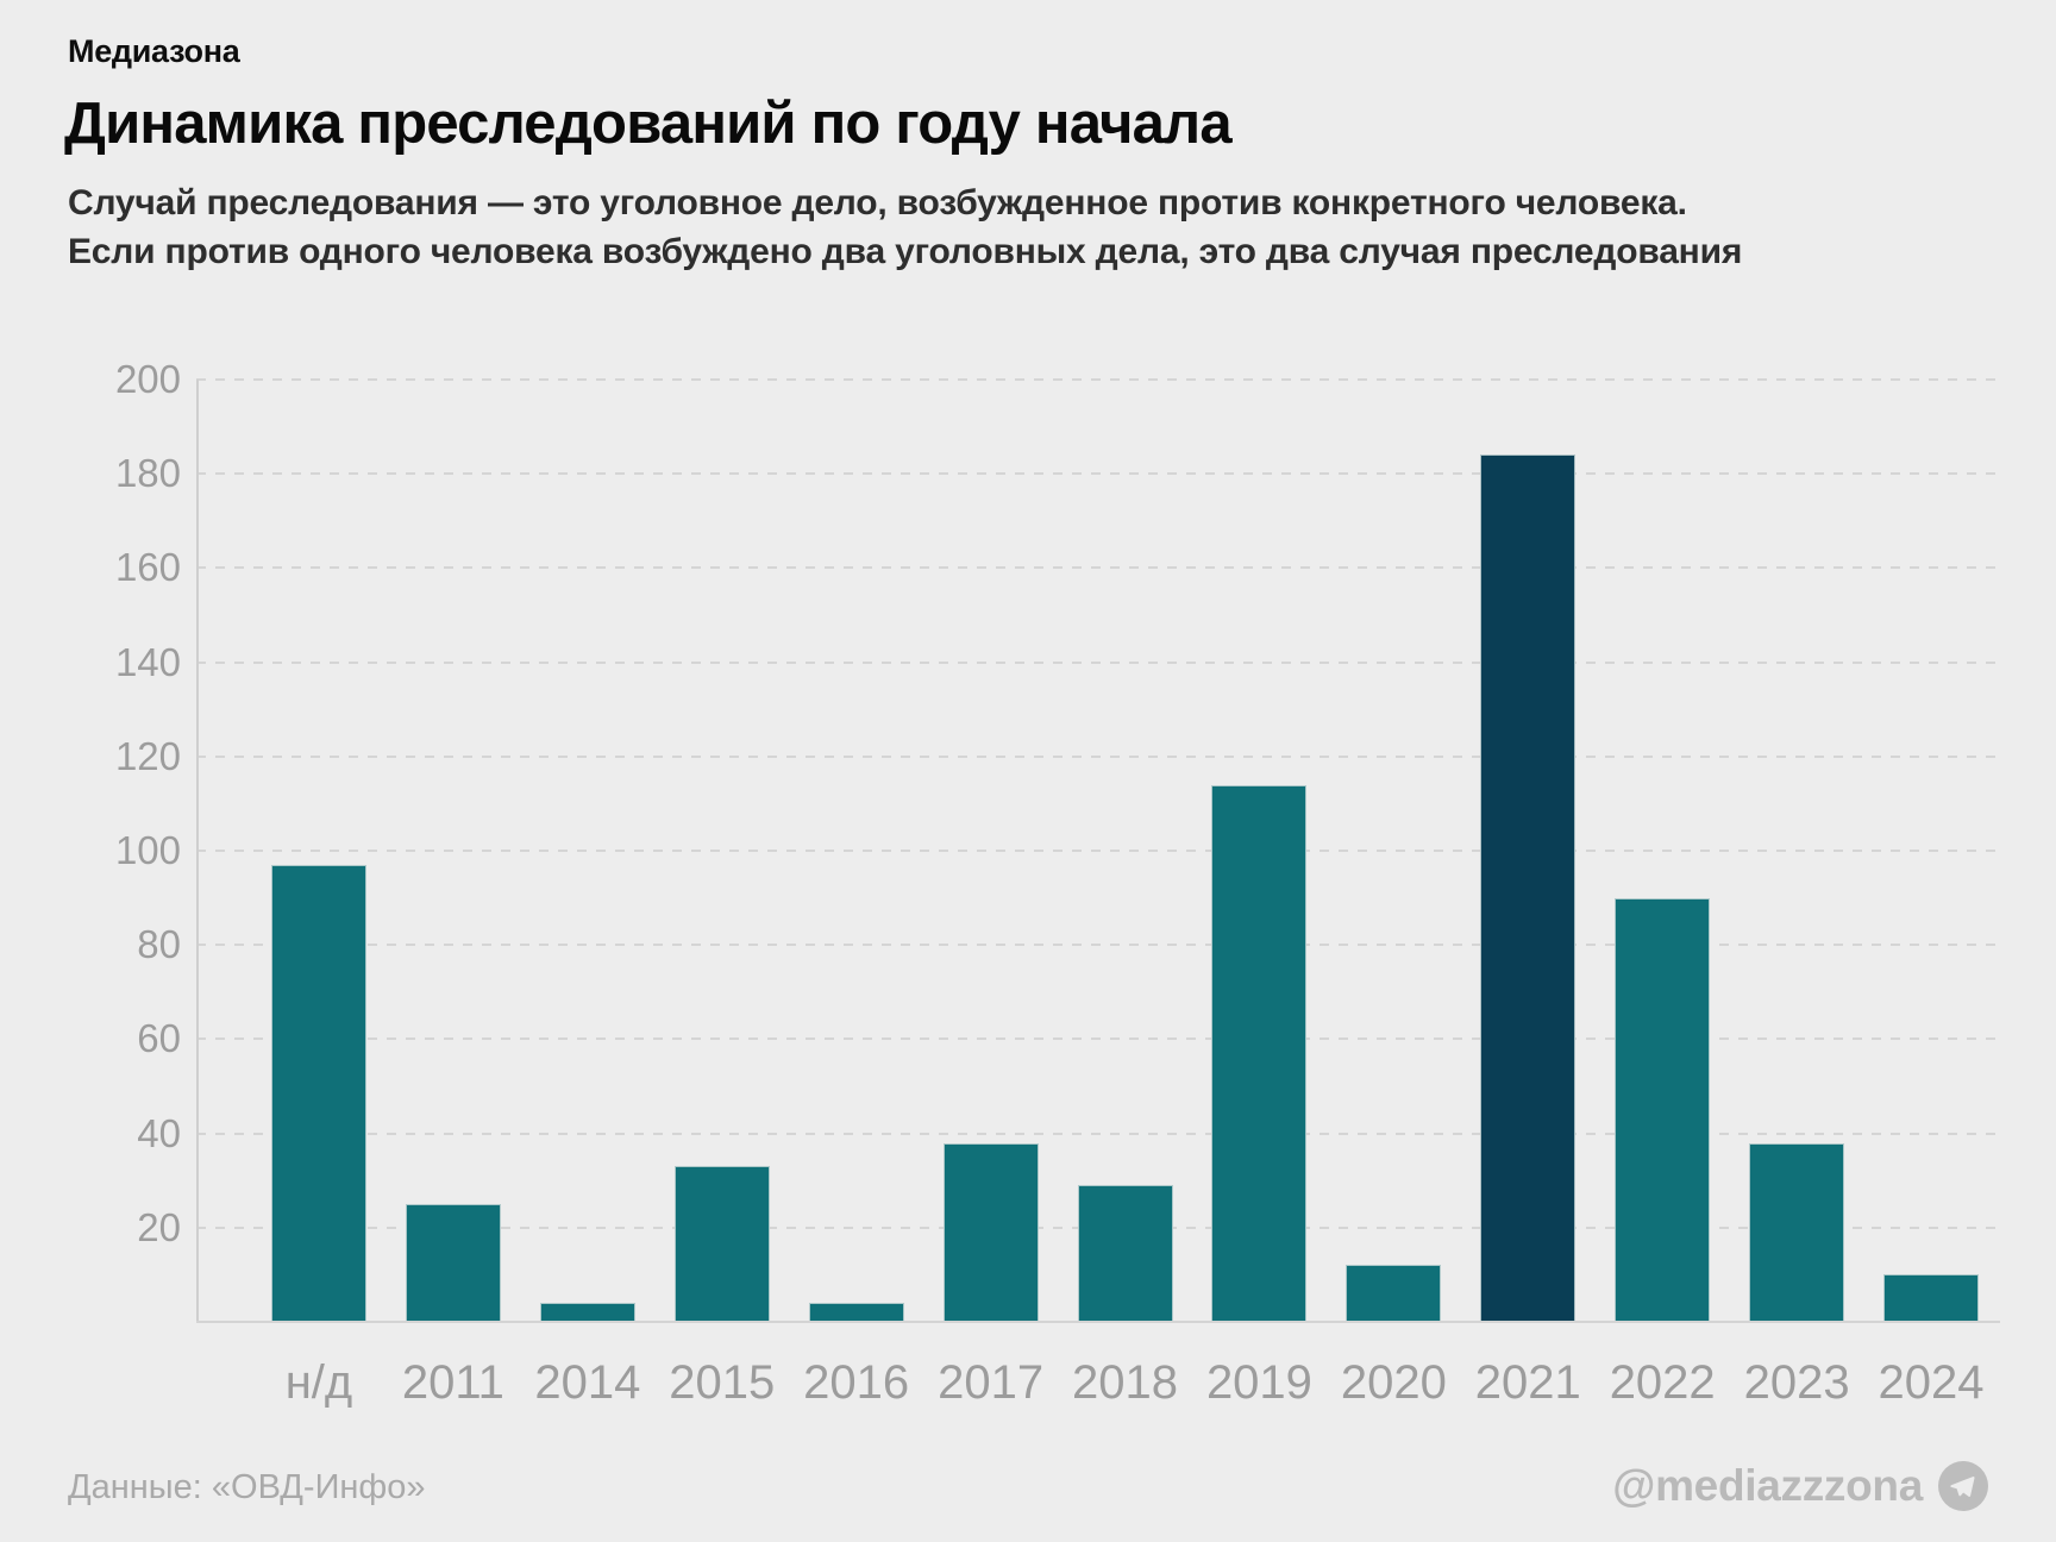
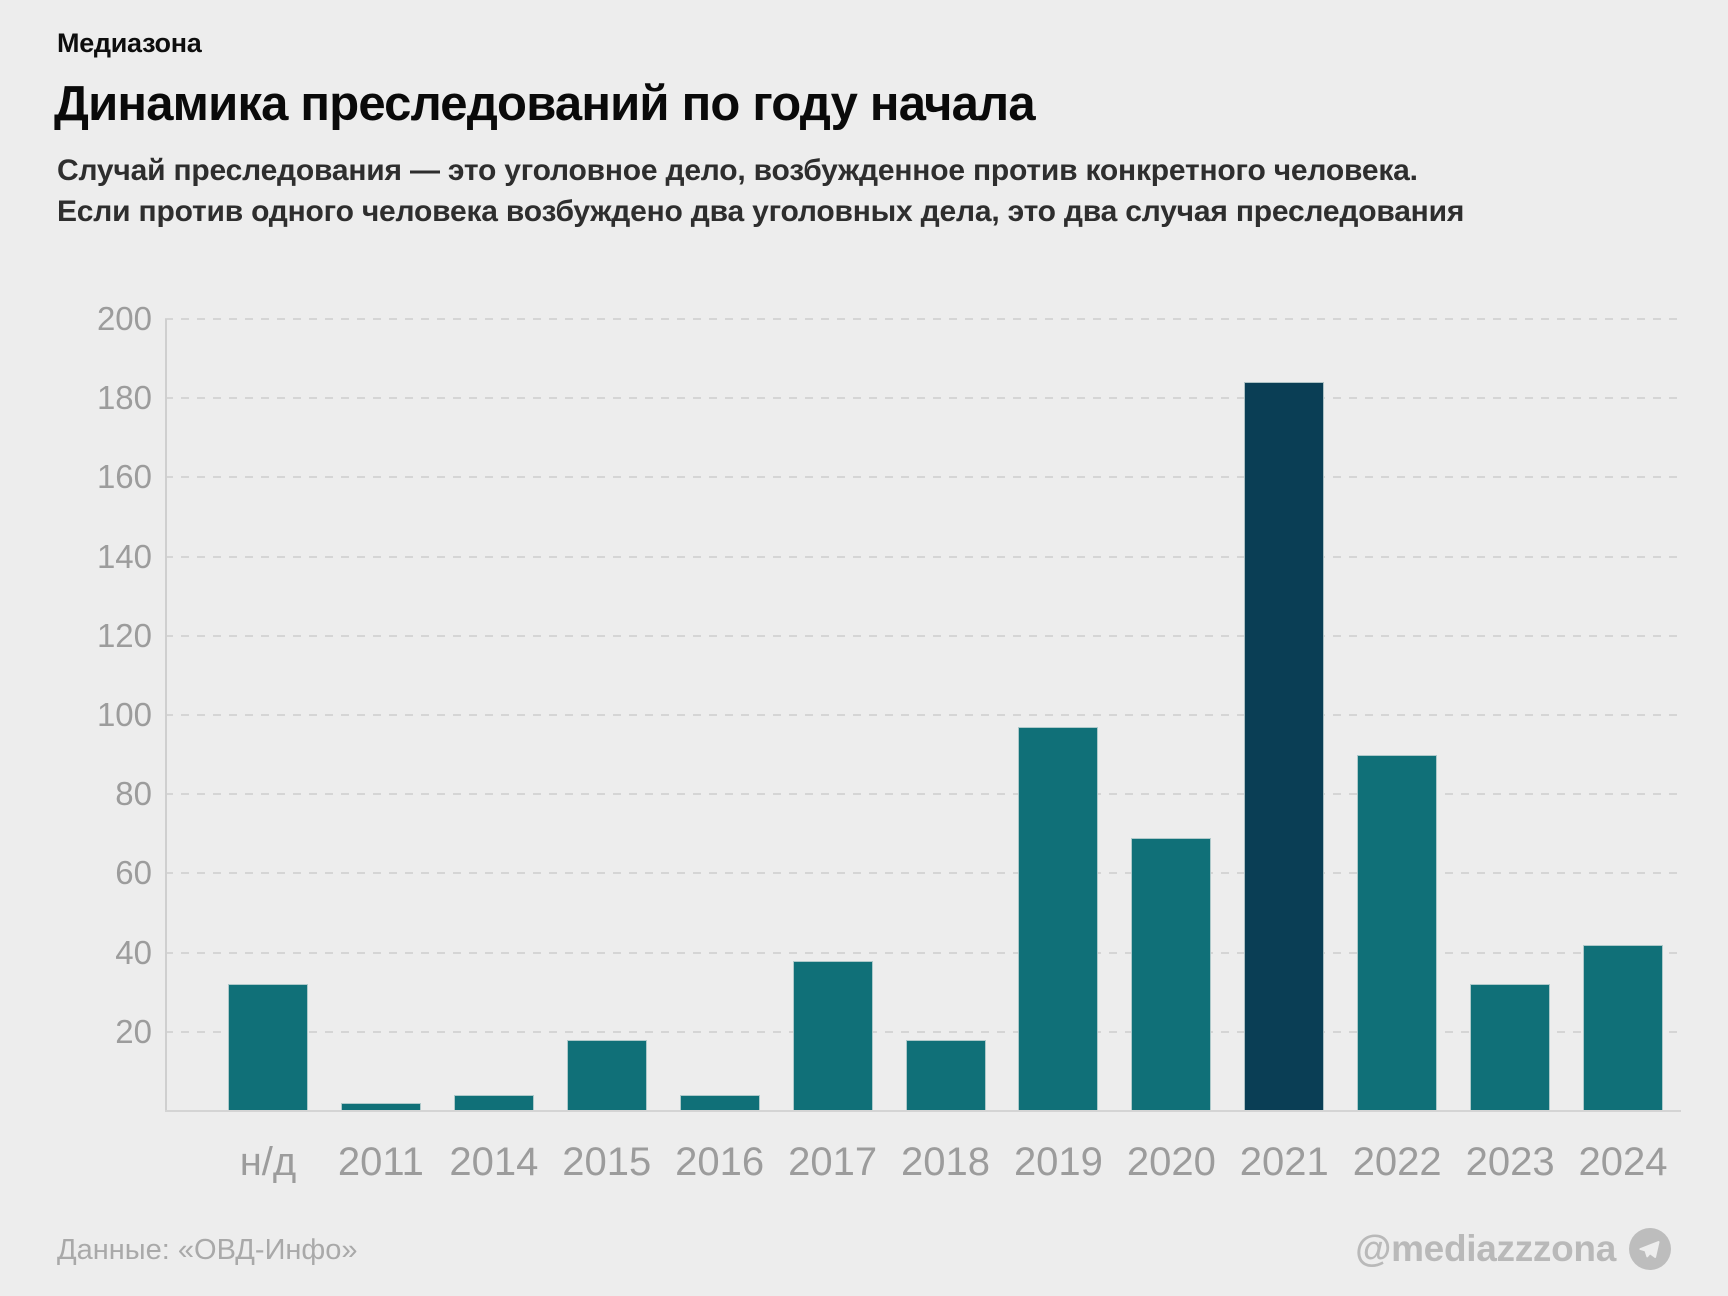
н/д: 97 -> 32
2011: 25 -> 2
2015: 33 -> 18
2018: 29 -> 18
2019: 114 -> 97
2020: 12 -> 69
2023: 38 -> 32
2024: 10 -> 42
